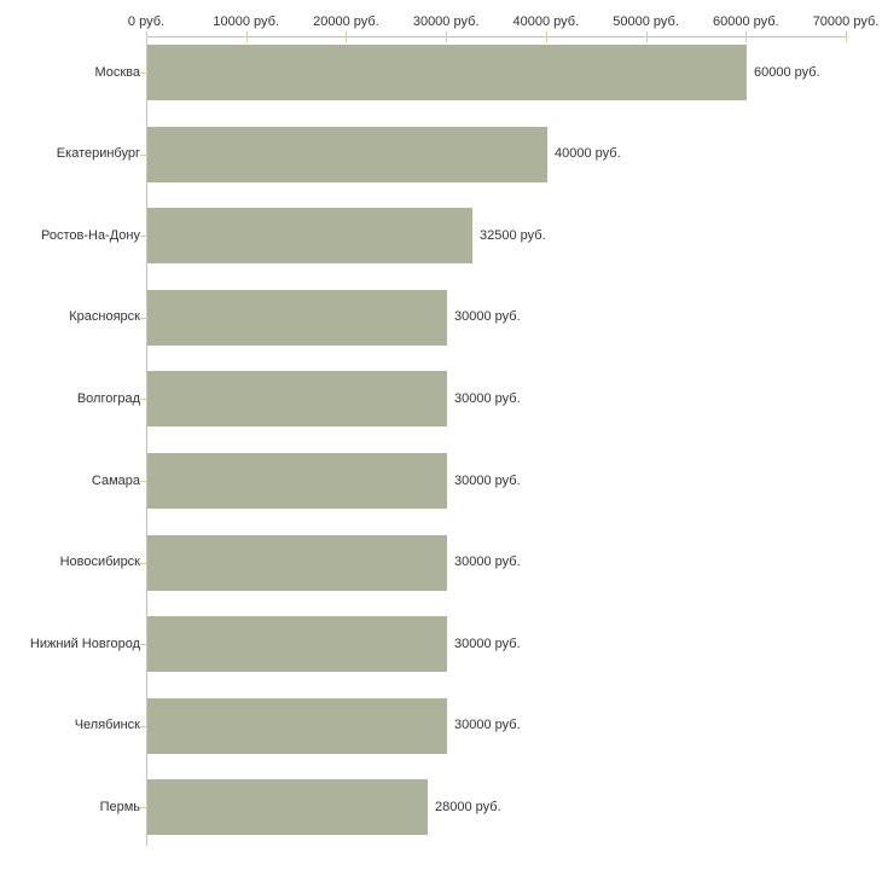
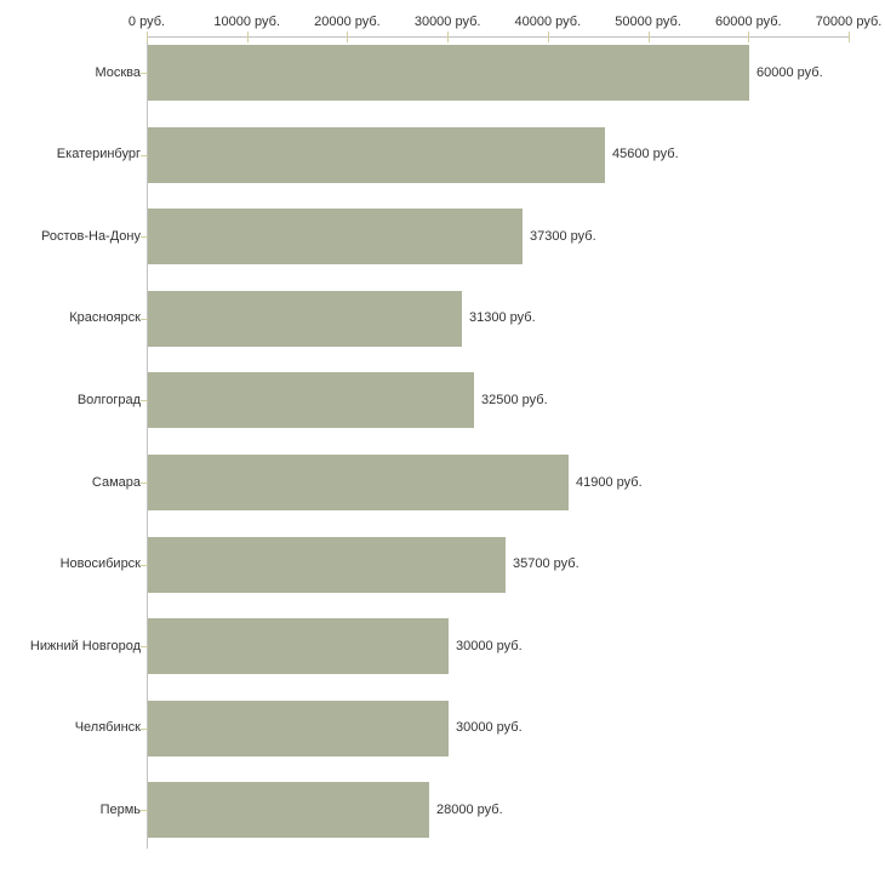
Екатеринбург: 40000 -> 45600
Ростов-На-Дону: 32500 -> 37300
Красноярск: 30000 -> 31300
Волгоград: 30000 -> 32500
Самара: 30000 -> 41900
Новосибирск: 30000 -> 35700
